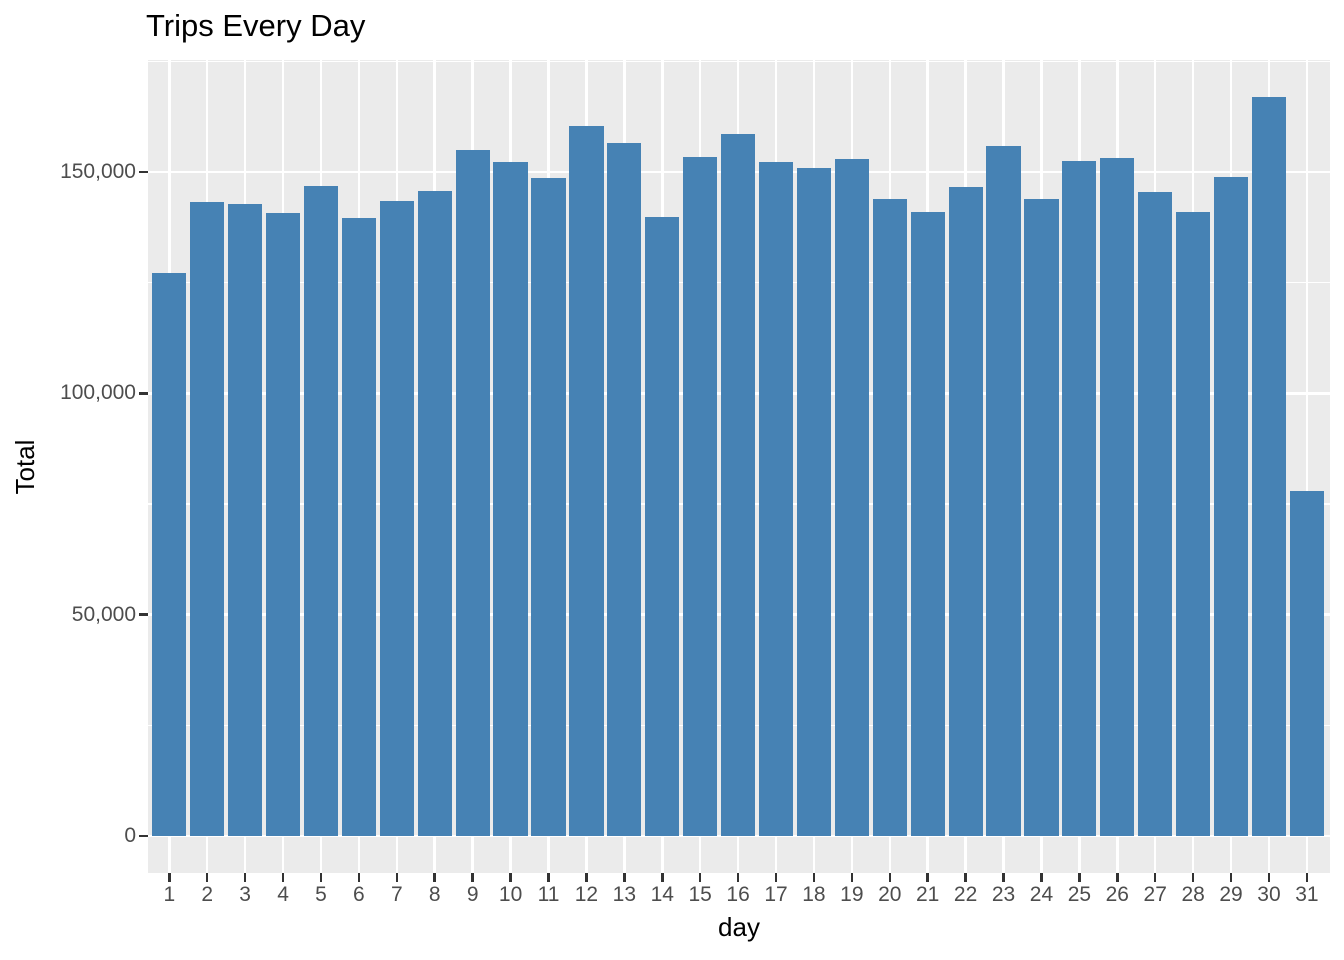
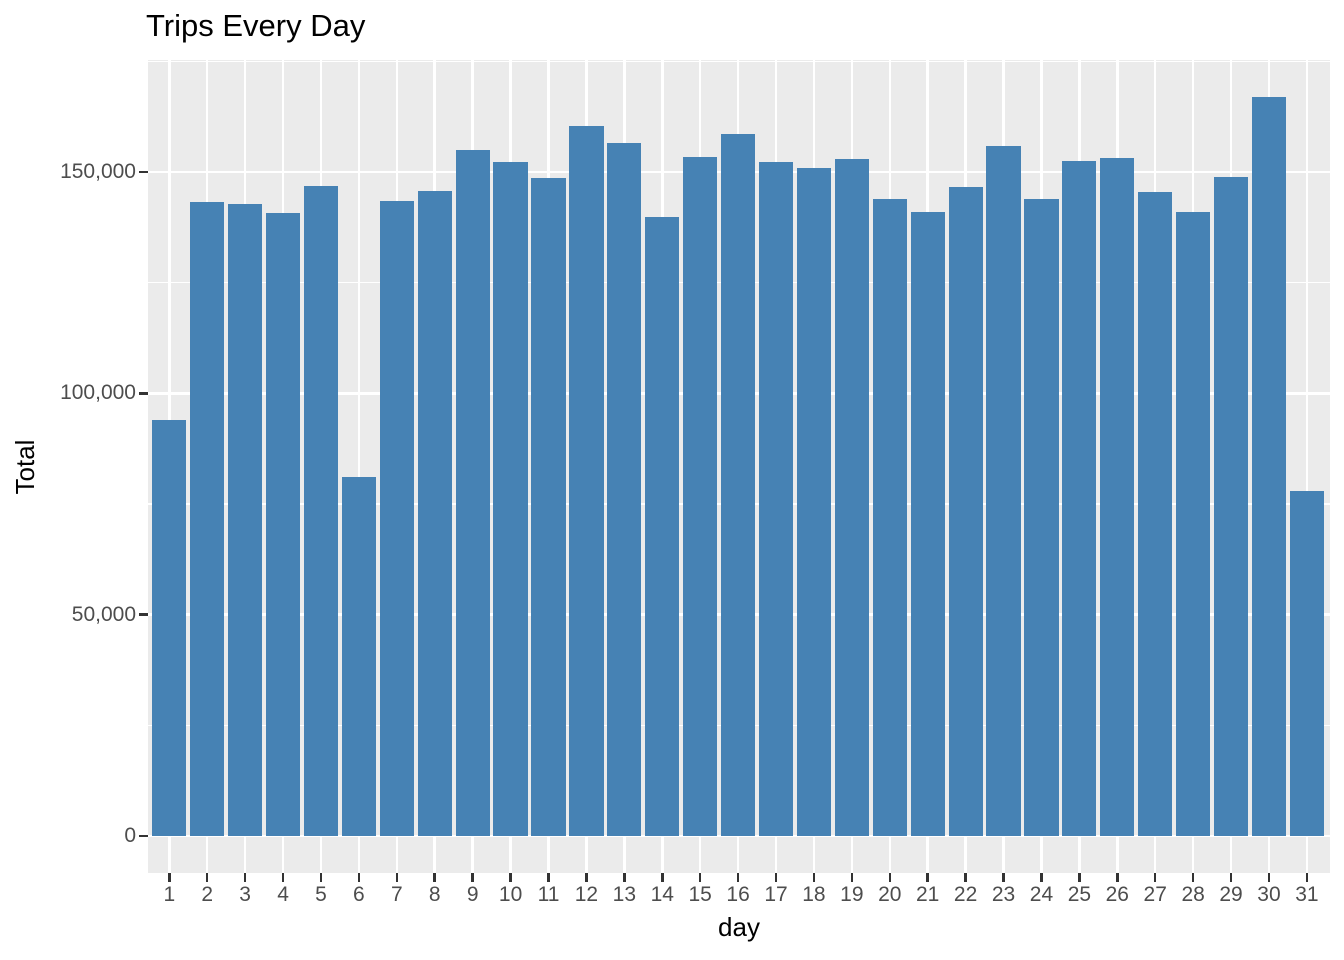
1: 127000 -> 94000
6: 140000 -> 81000
